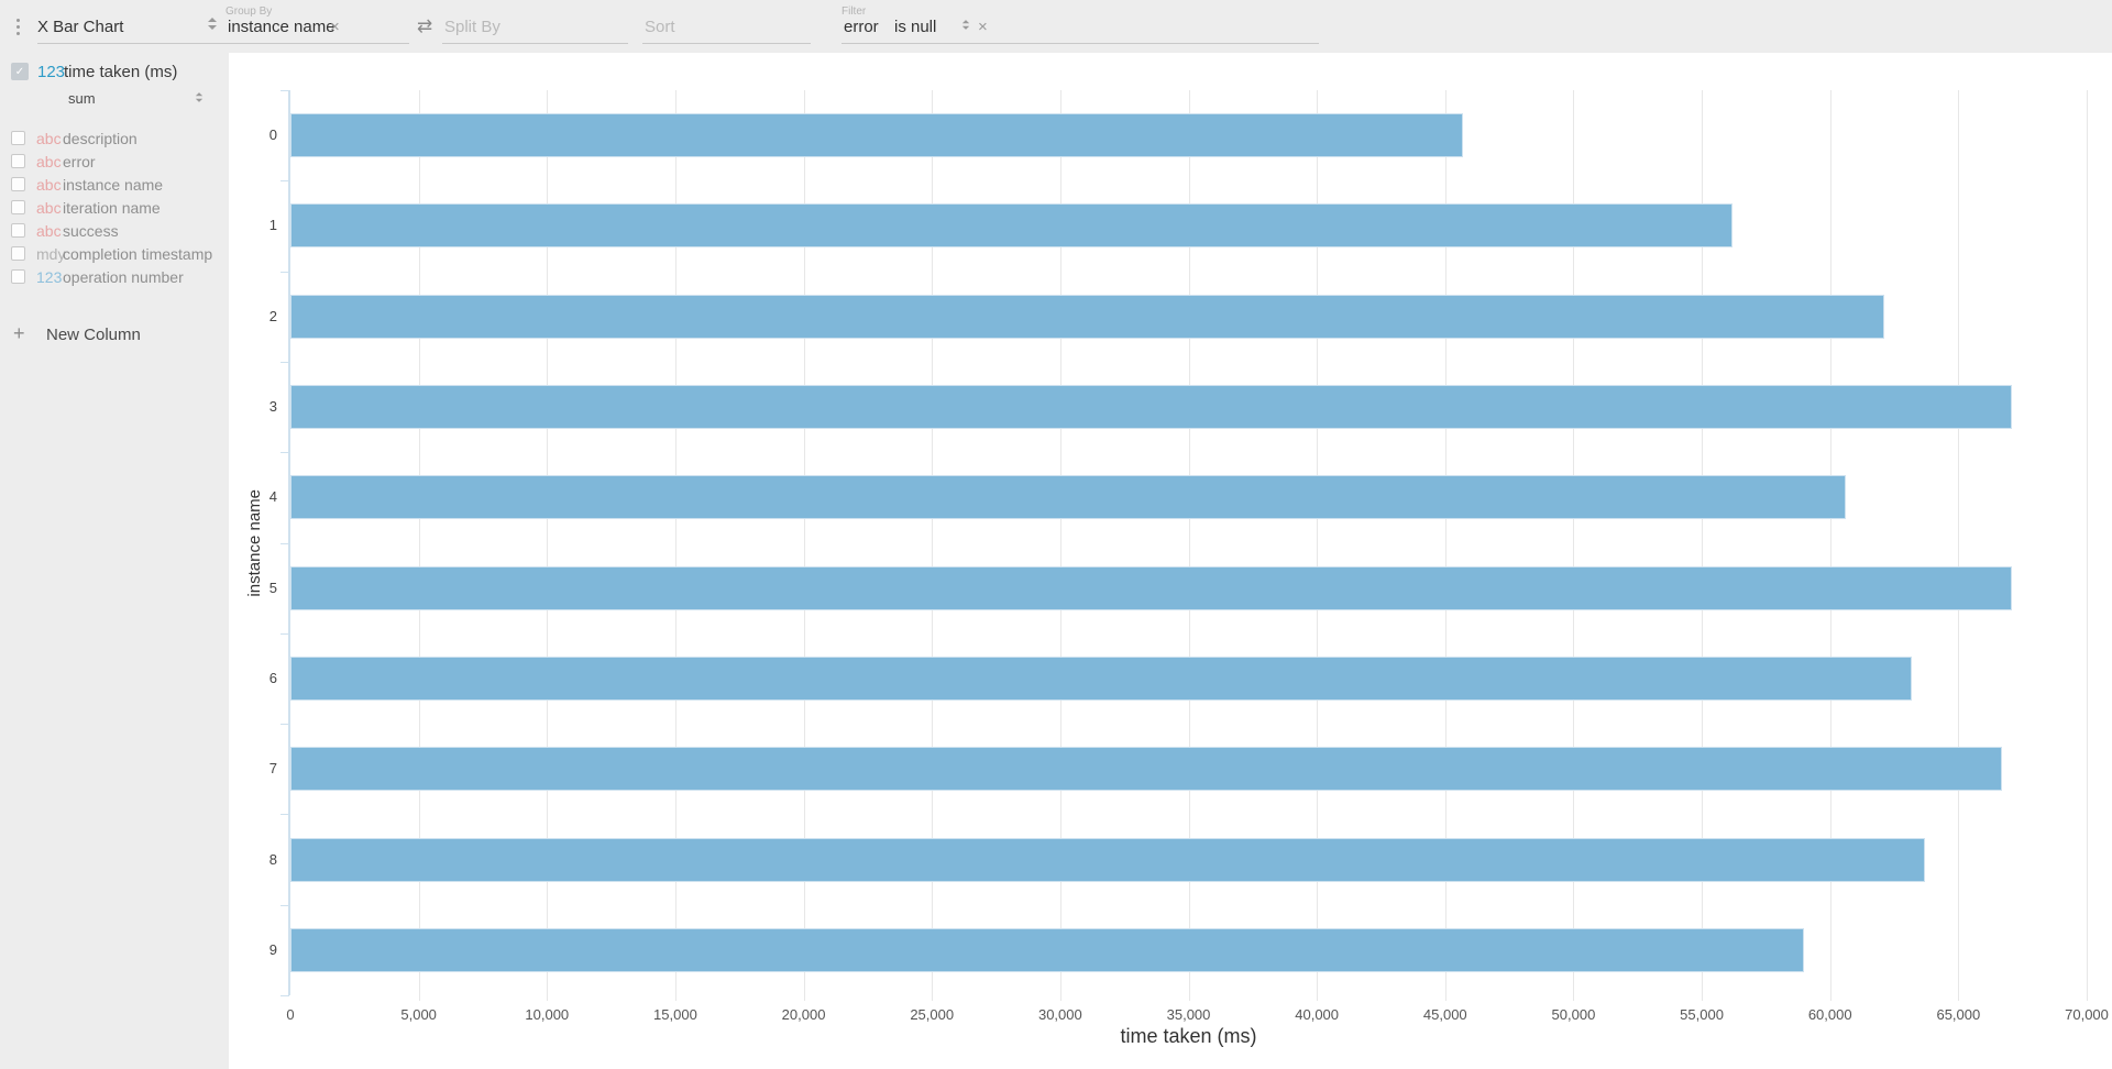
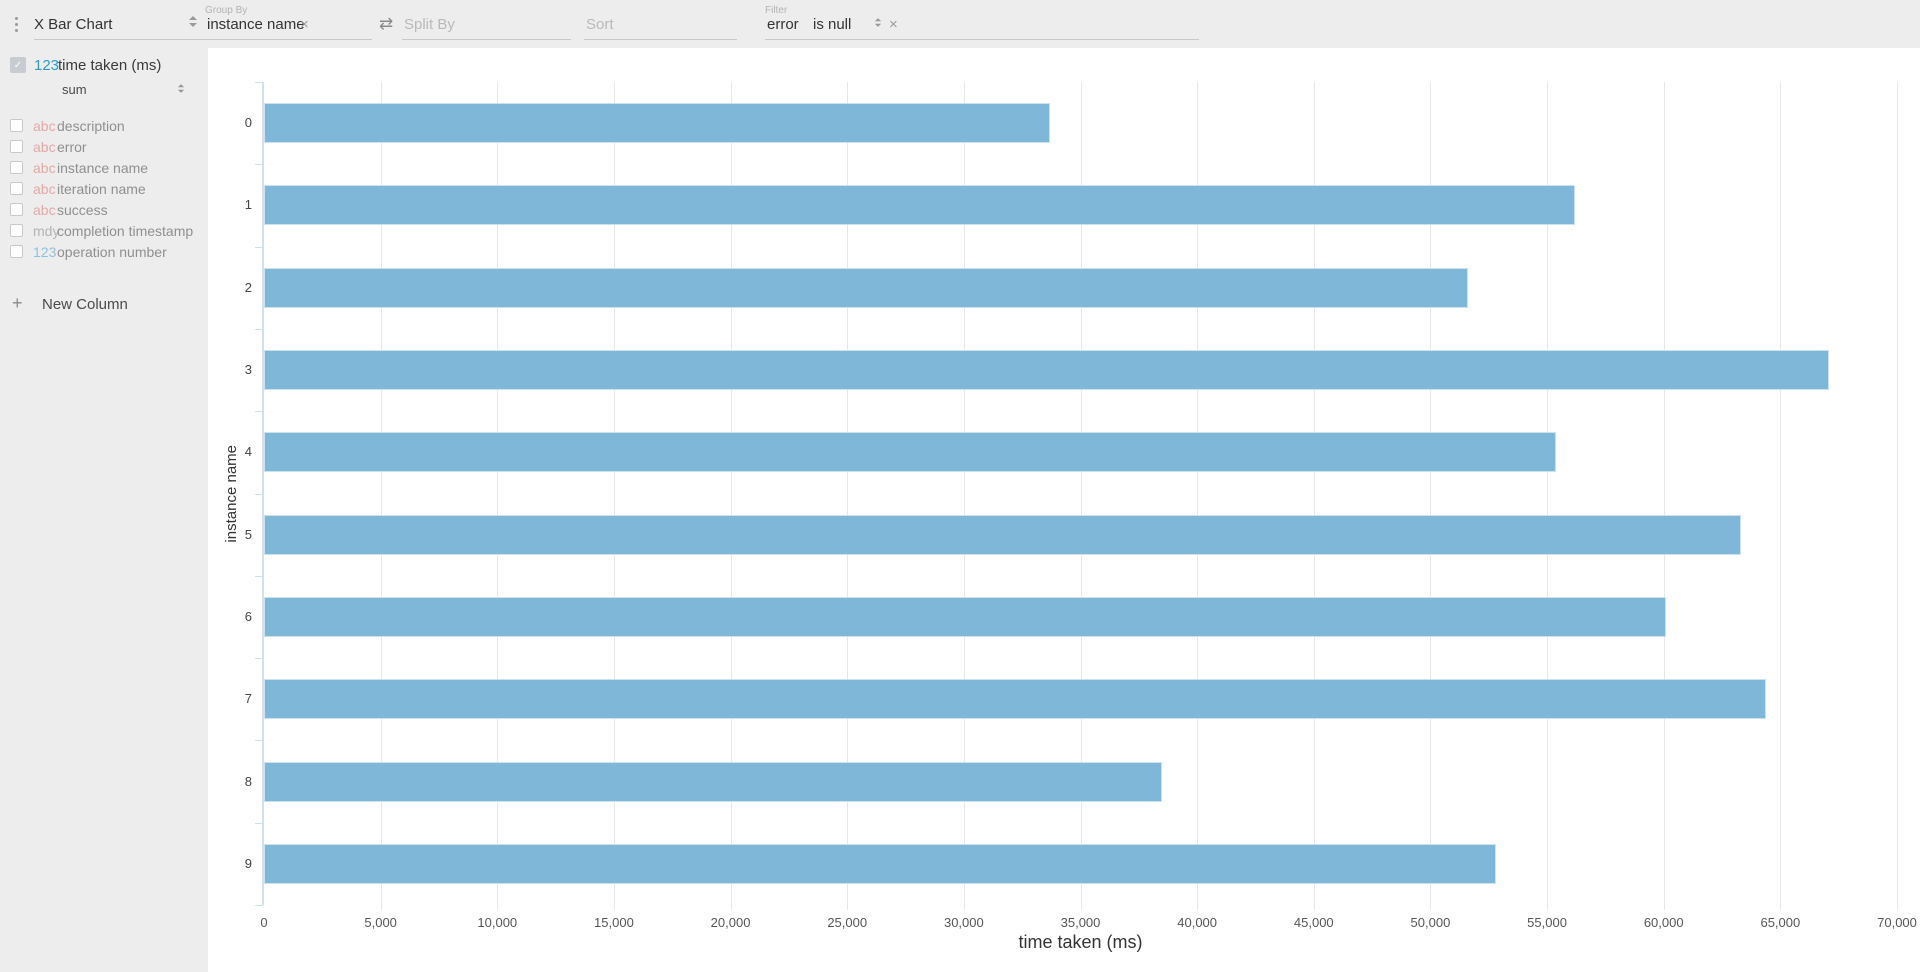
0: 45700 -> 33700
2: 62100 -> 51600
4: 60600 -> 55400
5: 67100 -> 63300
6: 63200 -> 60100
7: 66700 -> 64400
8: 63700 -> 38500
9: 59000 -> 52800
